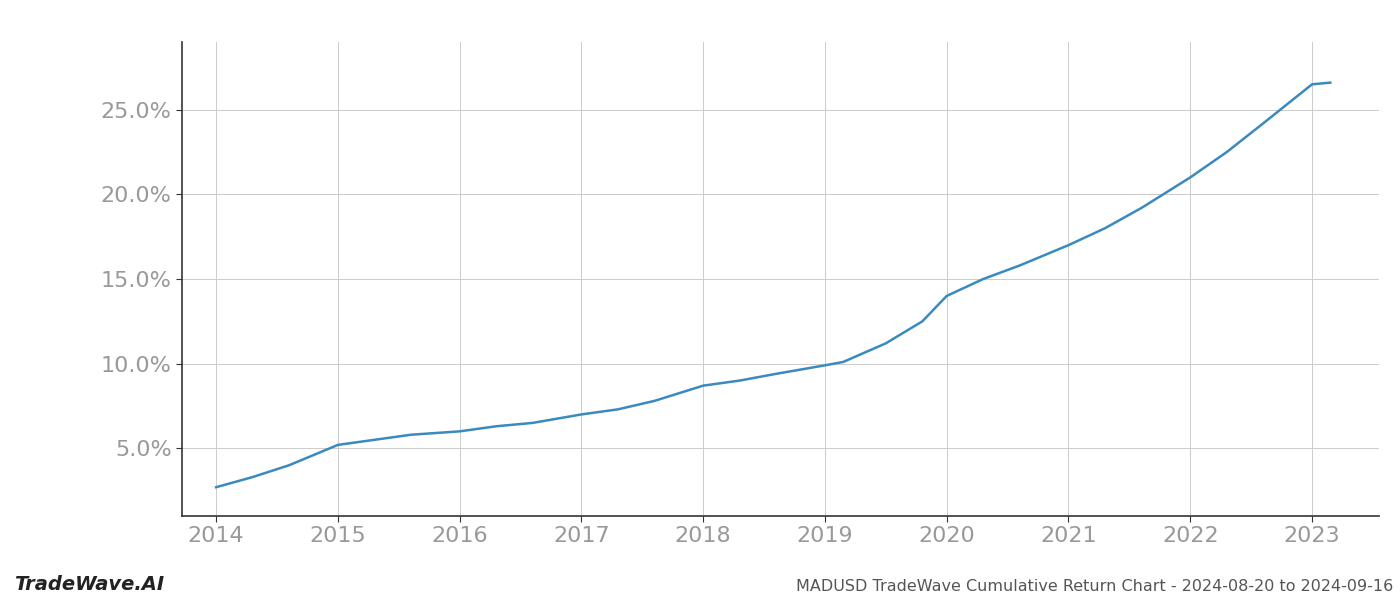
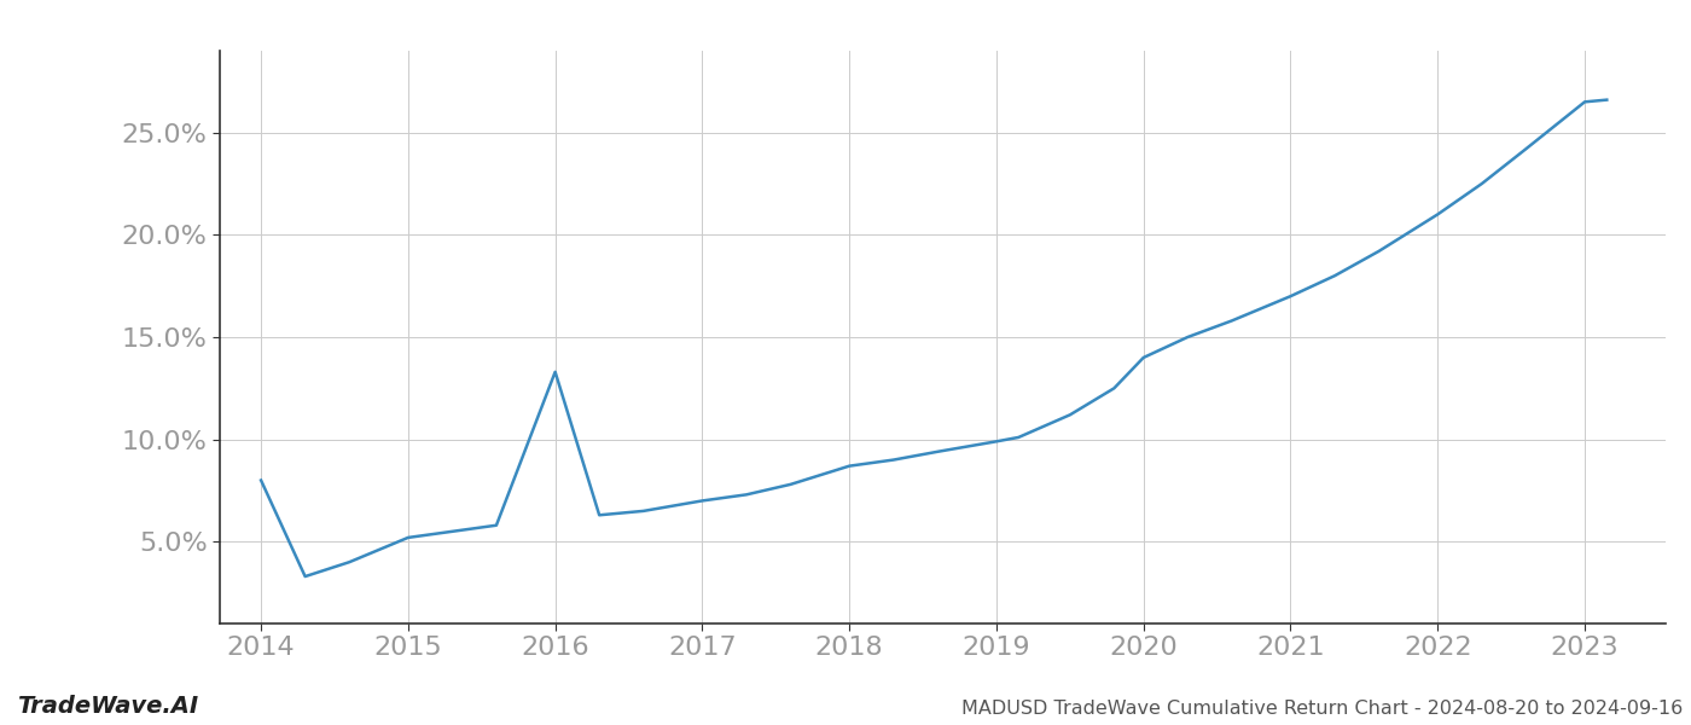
2014: 2.7% -> 8.0%
2016: 6.0% -> 13.3%
